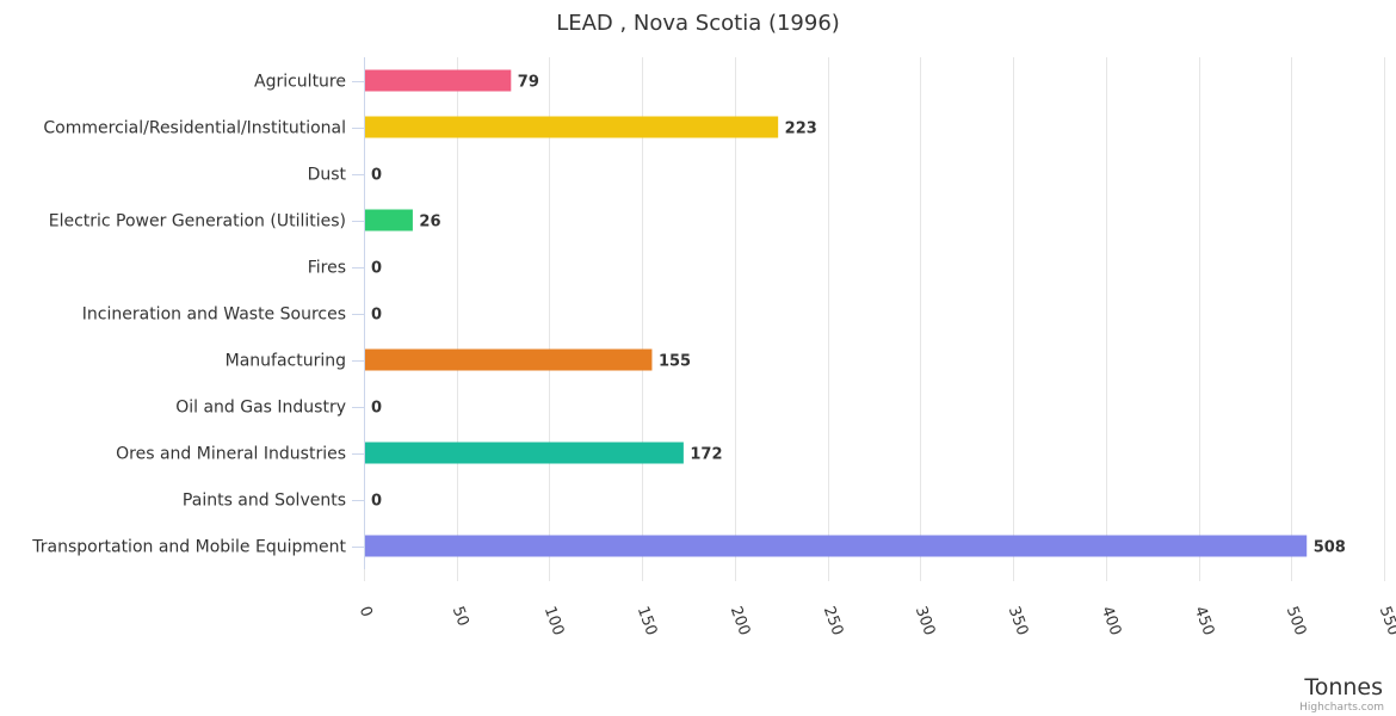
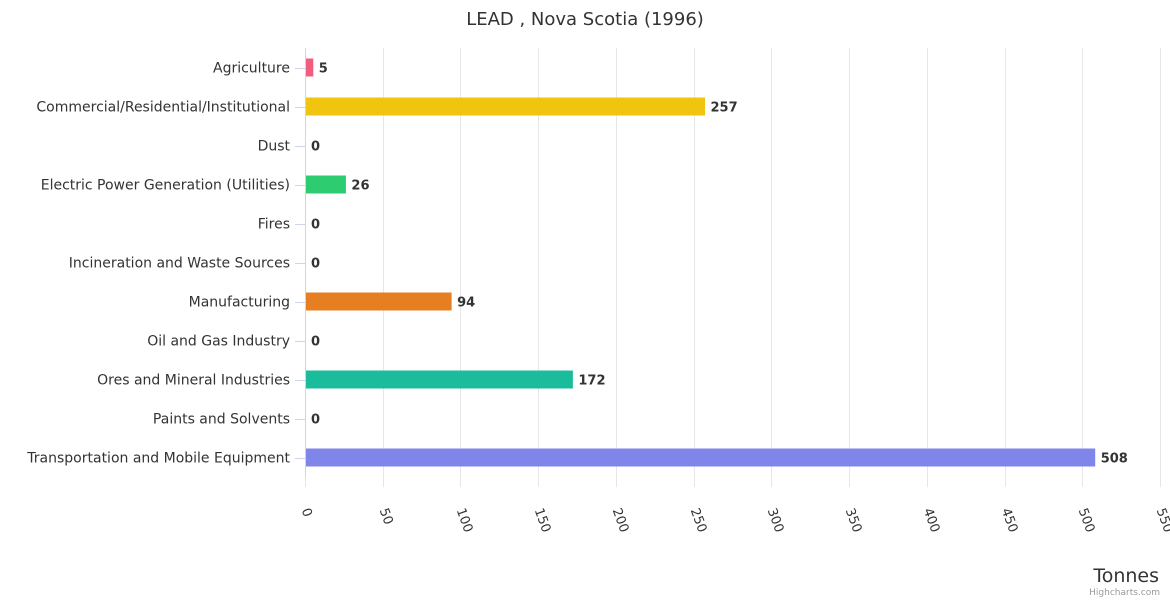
Agriculture: 79 -> 5
Commercial/Residential/Institutional: 223 -> 257
Manufacturing: 155 -> 94
